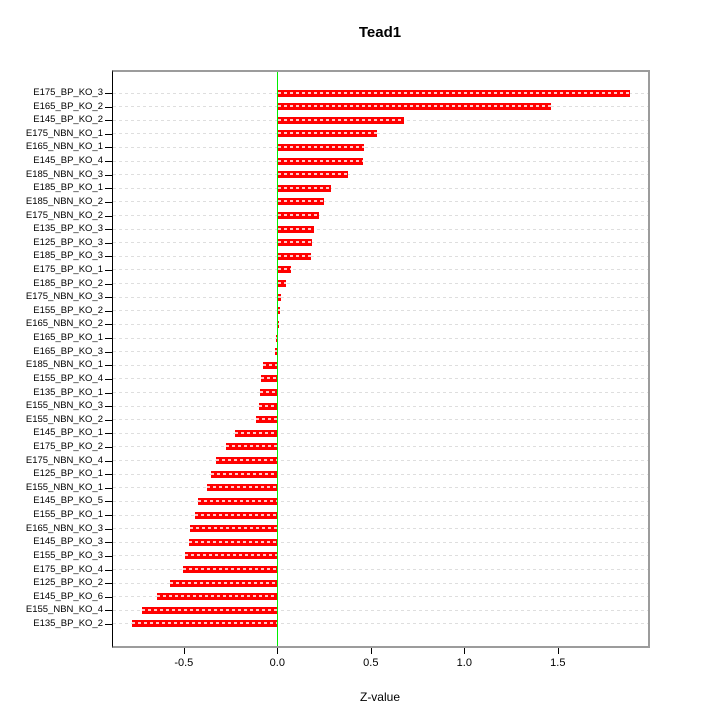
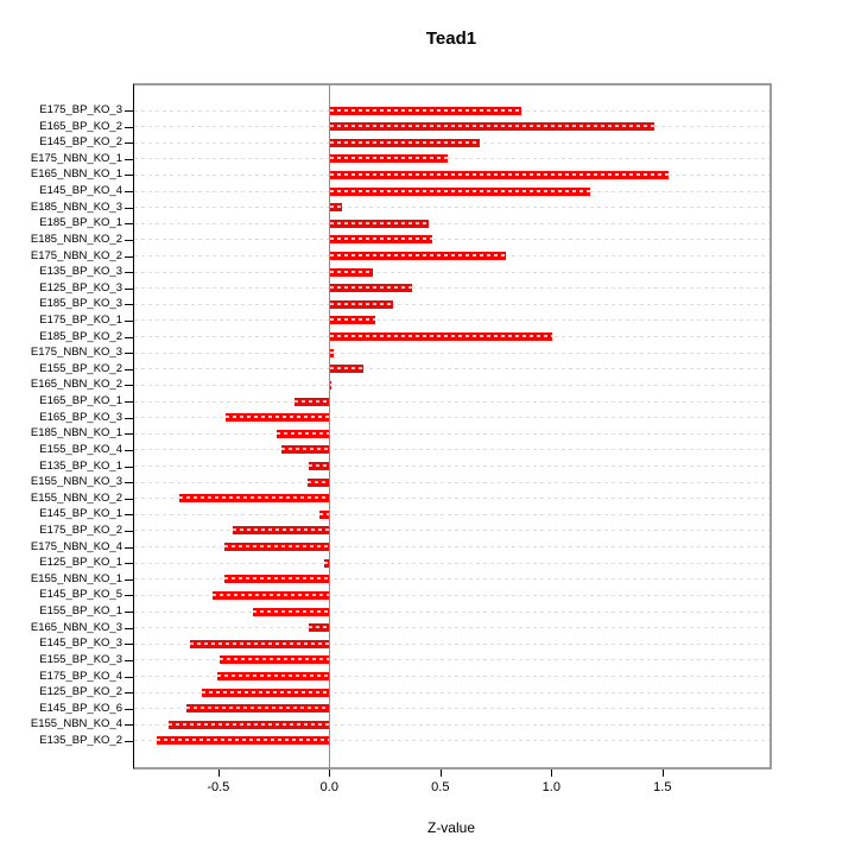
E175_BP_KO_3: 1.88 -> 0.86
E165_NBN_KO_1: 0.46 -> 1.52
E145_BP_KO_4: 0.46 -> 1.17
E185_NBN_KO_3: 0.38 -> 0.05
E185_BP_KO_1: 0.28 -> 0.44
E185_NBN_KO_2: 0.24 -> 0.46
E175_NBN_KO_2: 0.22 -> 0.79
E125_BP_KO_3: 0.18 -> 0.37
E185_BP_KO_3: 0.17 -> 0.28
E175_BP_KO_1: 0.07 -> 0.20
E185_BP_KO_2: 0.04 -> 1.00
E155_BP_KO_2: 0.01 -> 0.15
E165_BP_KO_1: -0.01 -> -0.16
E165_BP_KO_3: -0.02 -> -0.47
E185_NBN_KO_1: -0.08 -> -0.24
E155_BP_KO_4: -0.09 -> -0.22
E155_NBN_KO_2: -0.12 -> -0.68
E145_BP_KO_1: -0.23 -> -0.05
E175_BP_KO_2: -0.28 -> -0.44
E175_NBN_KO_4: -0.34 -> -0.48
E125_BP_KO_1: -0.36 -> -0.03
E155_NBN_KO_1: -0.38 -> -0.48
E145_BP_KO_5: -0.43 -> -0.53
E155_BP_KO_1: -0.45 -> -0.35
E165_NBN_KO_3: -0.47 -> -0.10
E145_BP_KO_3: -0.48 -> -0.63
